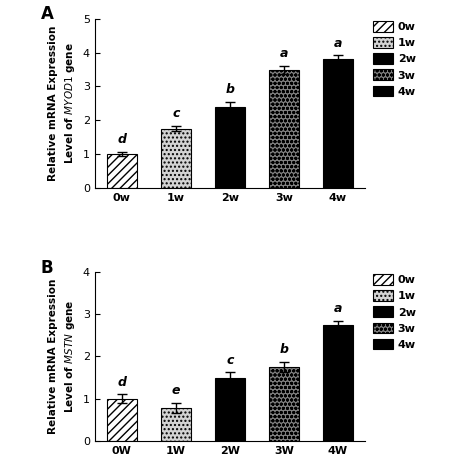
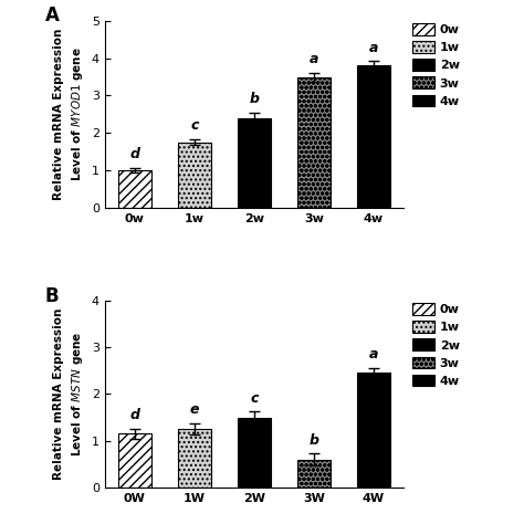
0W: 1.00 -> 1.15
1W: 0.78 -> 1.25
3W: 1.75 -> 0.60
4W: 2.75 -> 2.45
